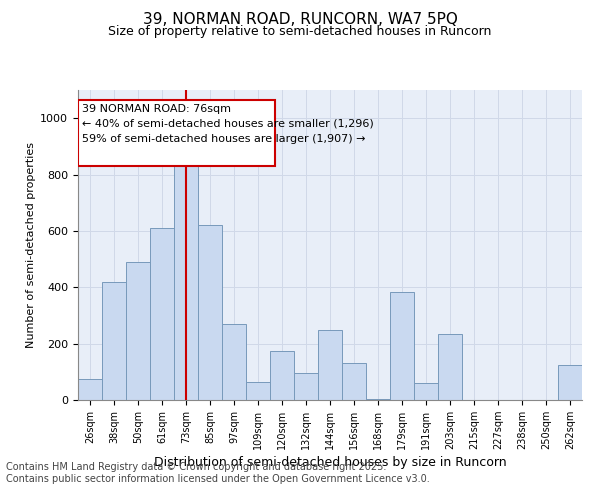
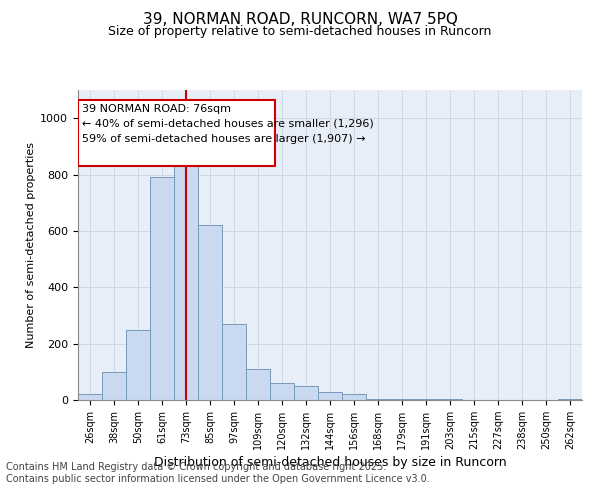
26sqm: 75 -> 20
38sqm: 420 -> 100
50sqm: 490 -> 250
61sqm: 610 -> 790
109sqm: 65 -> 110
120sqm: 175 -> 60
132sqm: 95 -> 50
144sqm: 250 -> 30
156sqm: 130 -> 20
179sqm: 385 -> 5
191sqm: 60 -> 5
203sqm: 235 -> 5
262sqm: 125 -> 5
